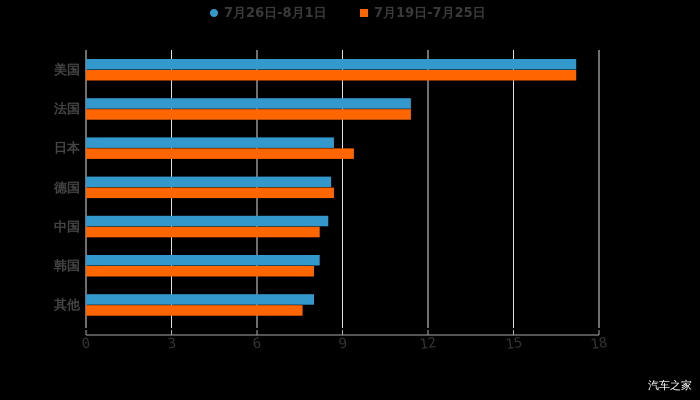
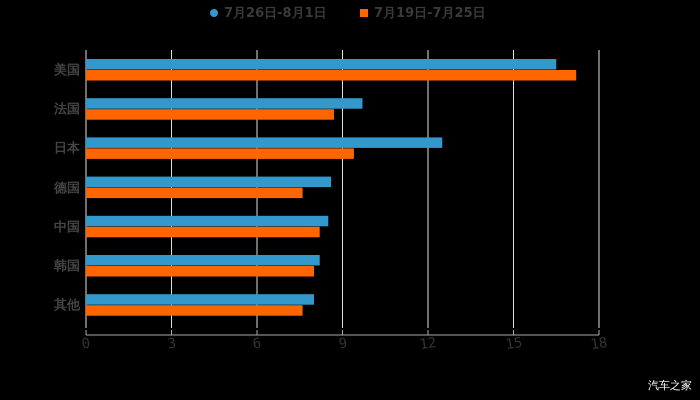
7月26日-8月1日/美国: 17.2 -> 16.5
7月26日-8月1日/法国: 11.4 -> 9.7
7月19日-7月25日/法国: 11.4 -> 8.7
7月26日-8月1日/日本: 8.7 -> 12.5
7月19日-7月25日/德国: 8.7 -> 7.6
